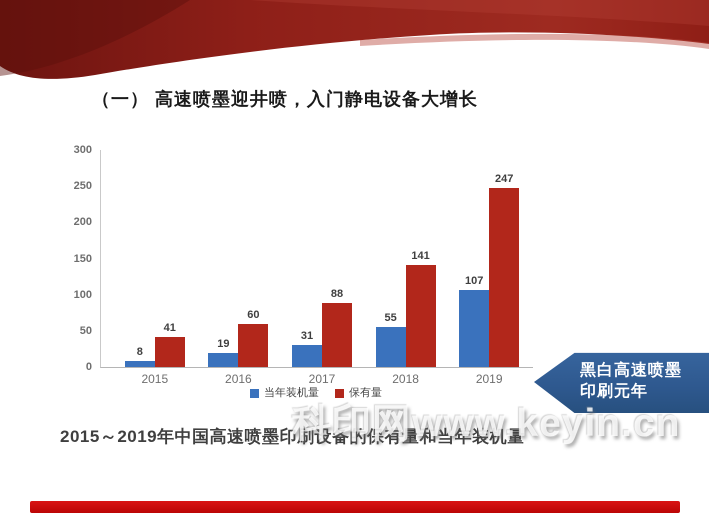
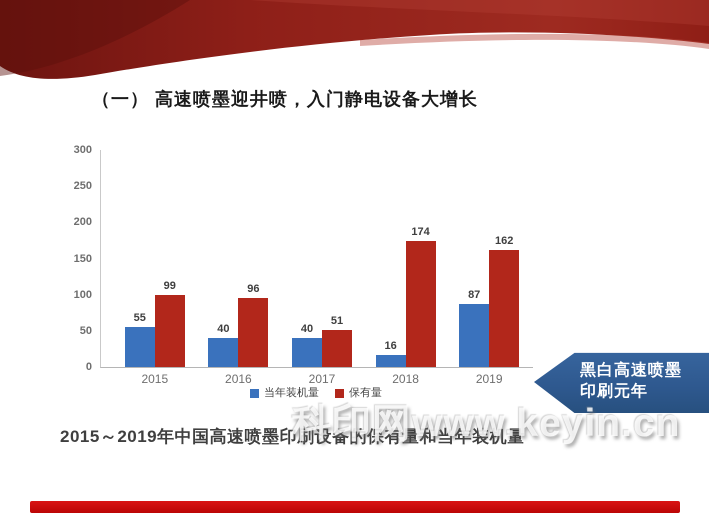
当年装机量/2015: 8 -> 55
保有量/2015: 41 -> 99
当年装机量/2016: 19 -> 40
保有量/2016: 60 -> 96
当年装机量/2017: 31 -> 40
保有量/2017: 88 -> 51
当年装机量/2018: 55 -> 16
保有量/2018: 141 -> 174
当年装机量/2019: 107 -> 87
保有量/2019: 247 -> 162
